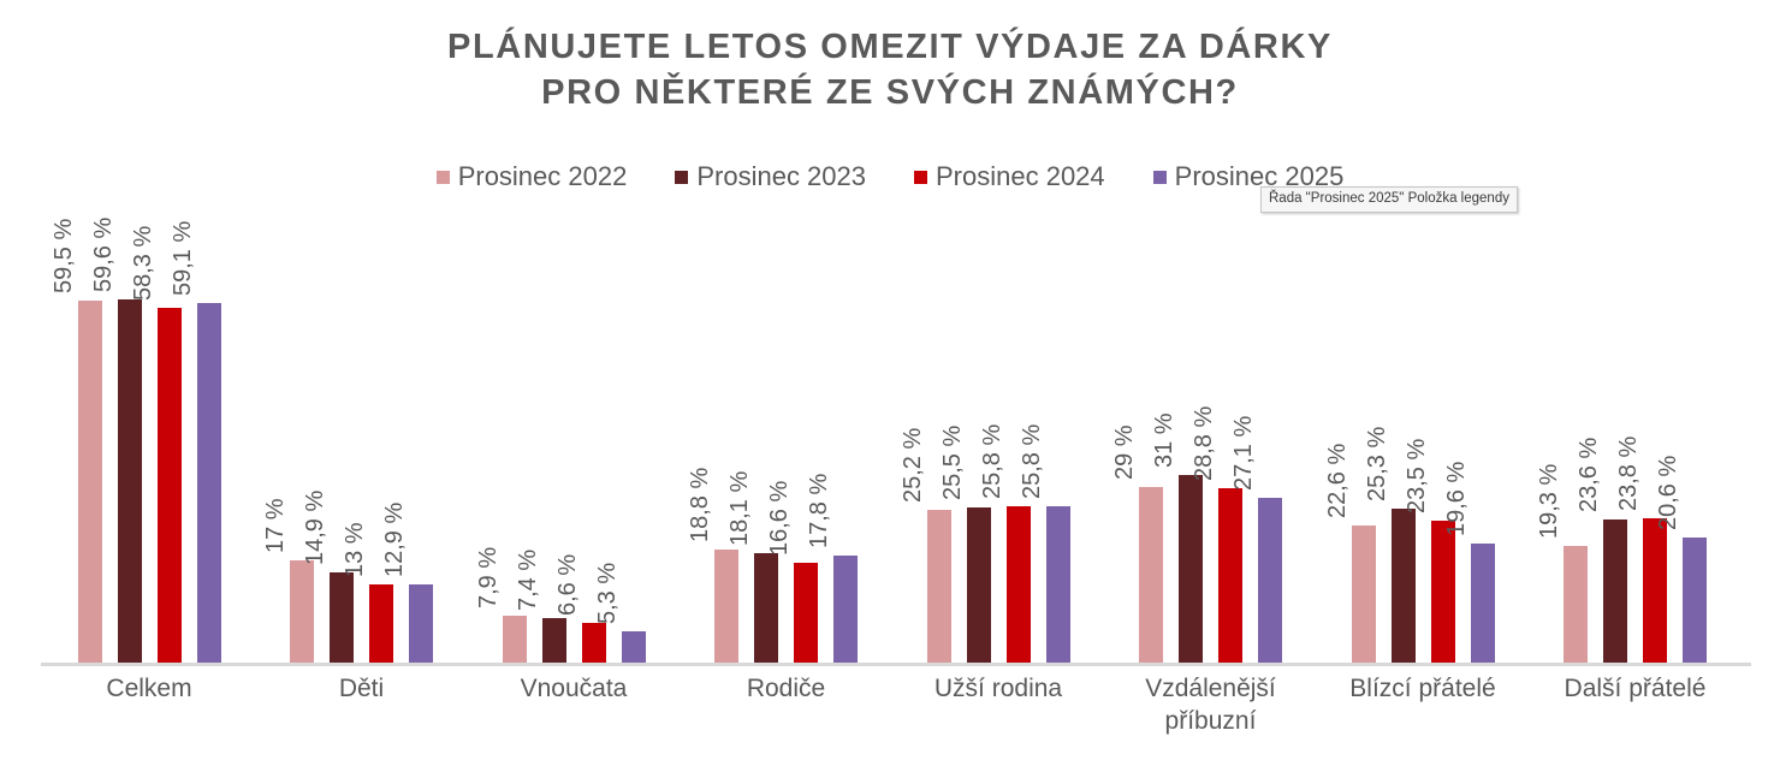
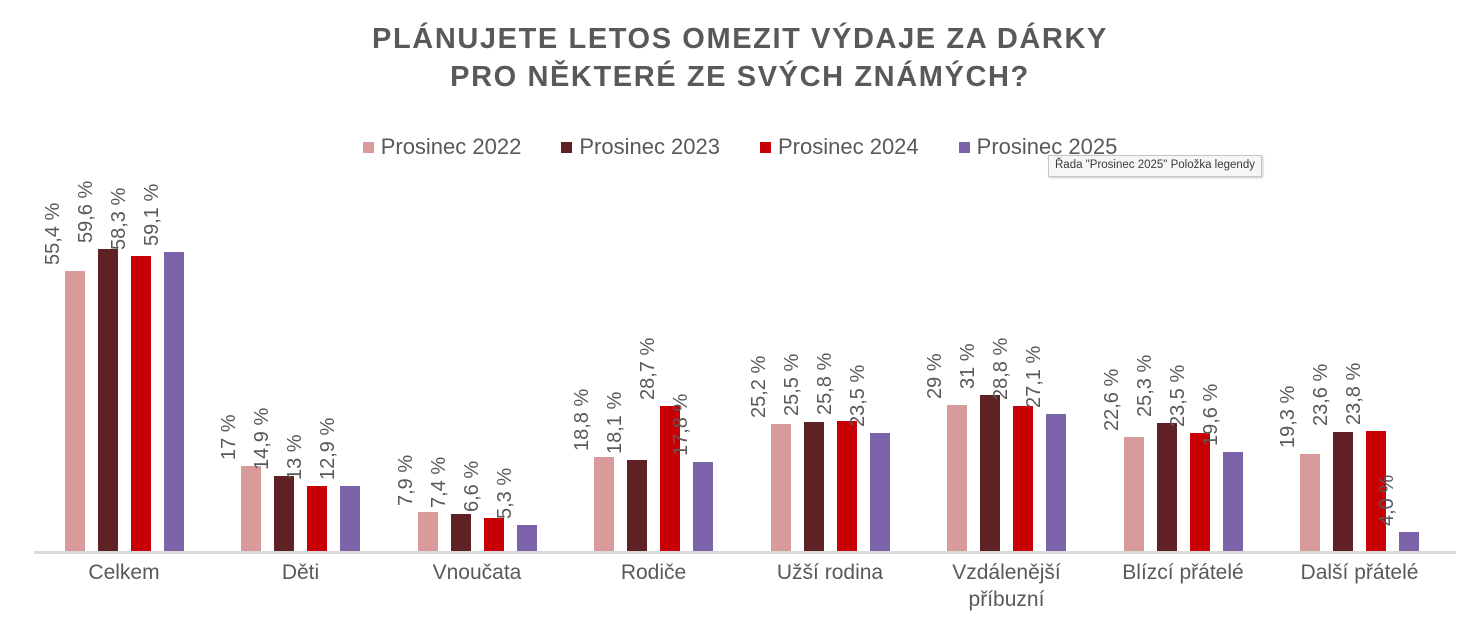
Prosinec 2022/Celkem: 59,5 -> 55,4
Prosinec 2024/Rodiče: 16,6 -> 28,7
Prosinec 2025/Užší rodina: 25,8 -> 23,5
Prosinec 2025/Další přátelé: 20,6 -> 4,0
